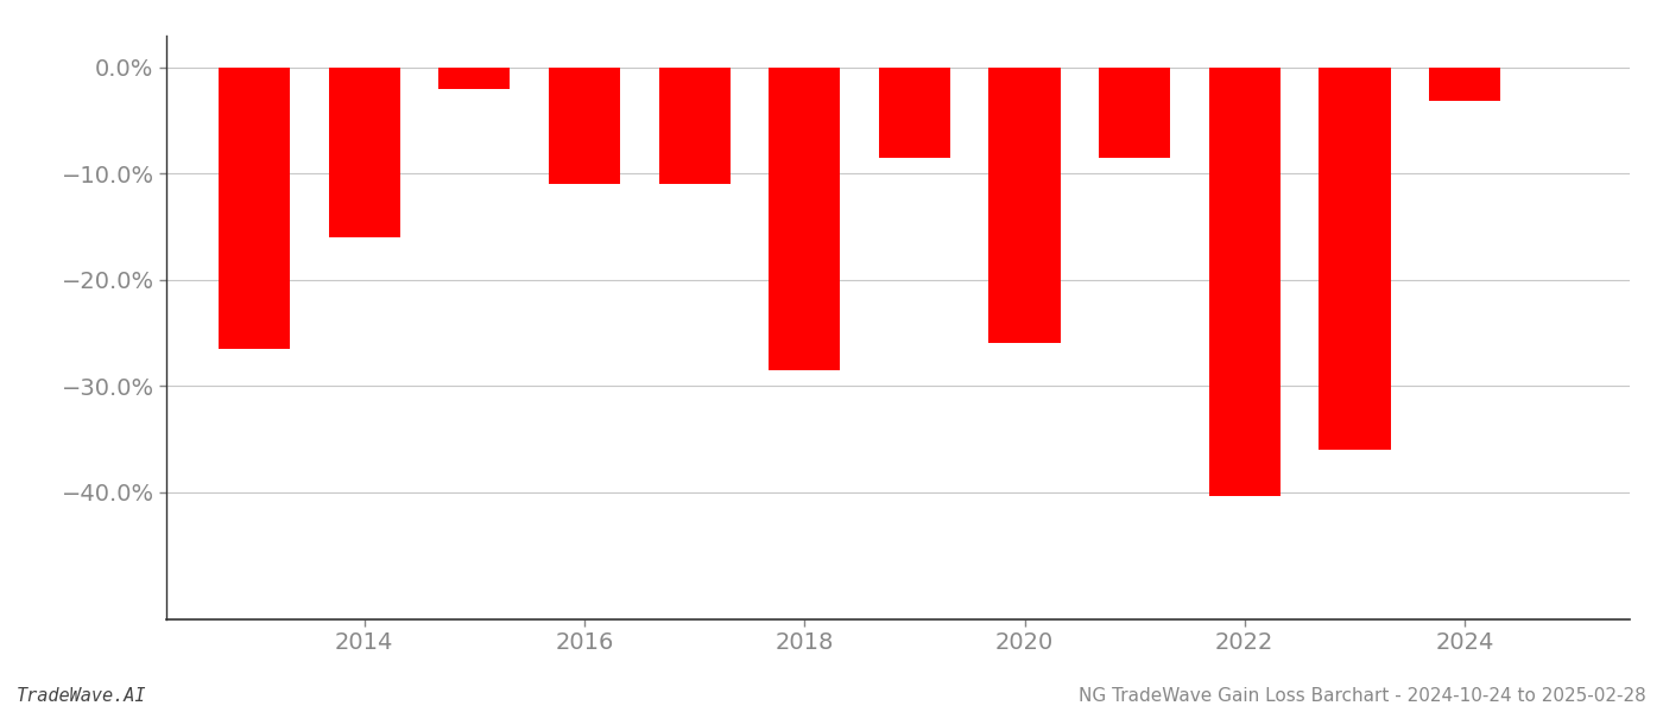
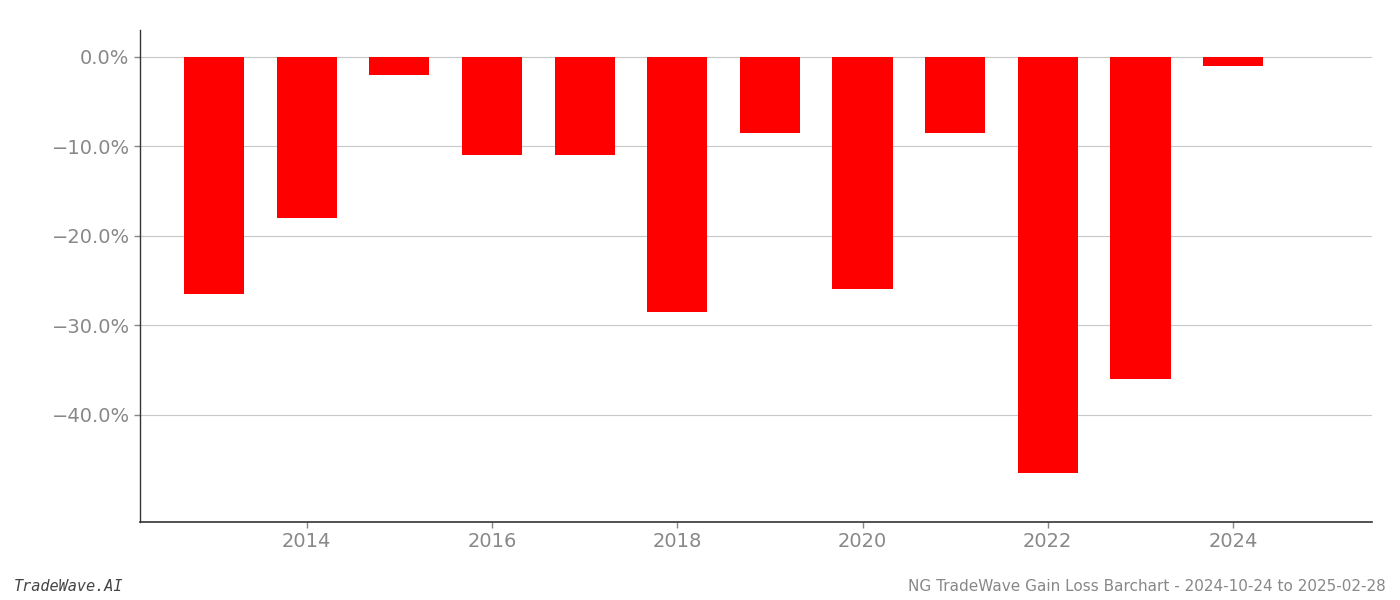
2014: -16.0% -> -18.0%
2022: -40.4% -> -46.5%
2024: -3.2% -> -1.0%
